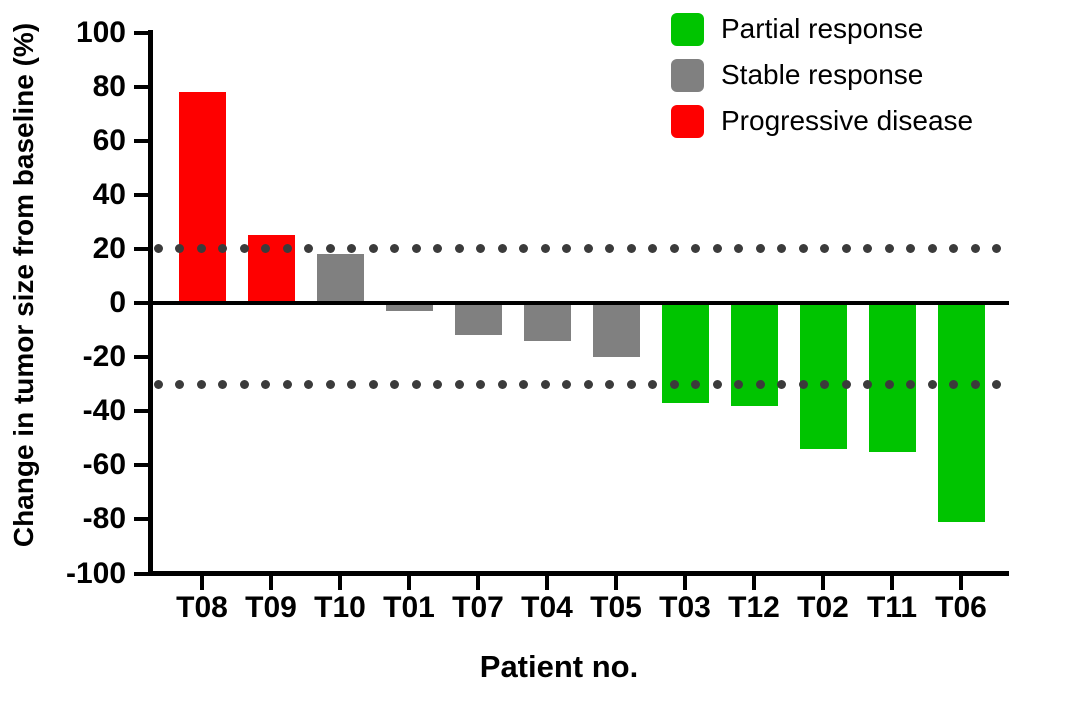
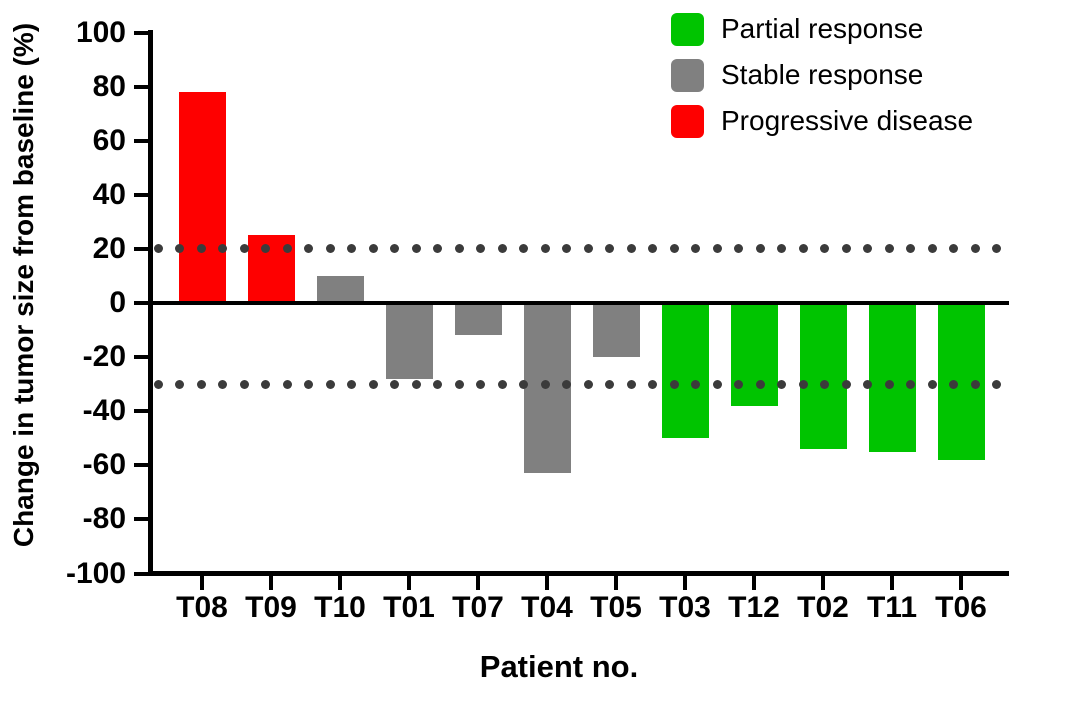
T10: 18 -> 10
T01: -3 -> -28
T04: -14 -> -63
T03: -37 -> -50
T06: -81 -> -58
